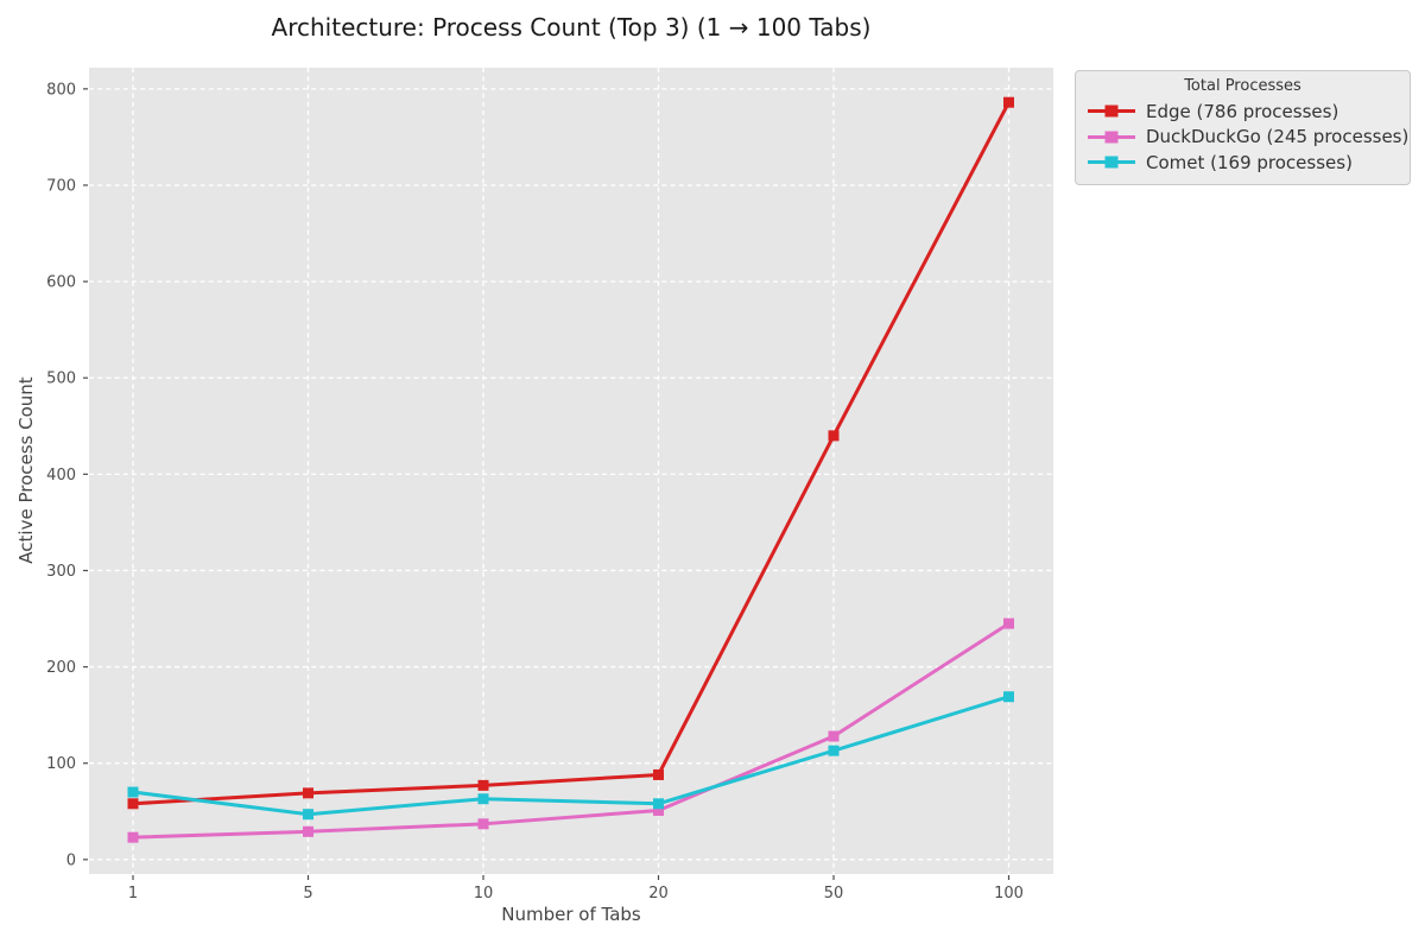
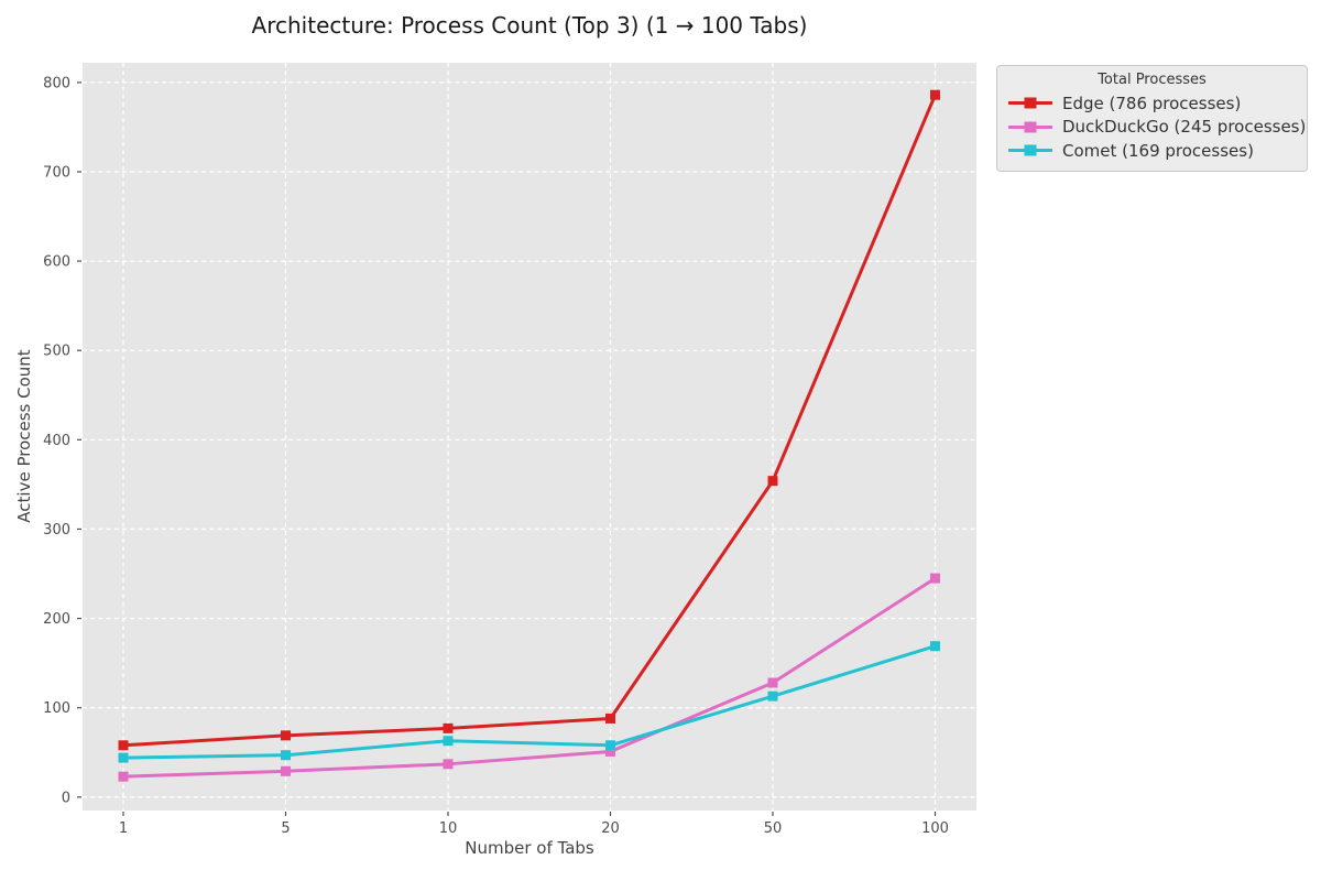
Comet (169 processes)/1: 70 -> 40
Edge (786 processes)/50: 440 -> 350
